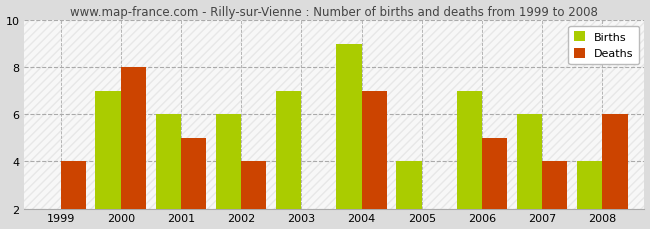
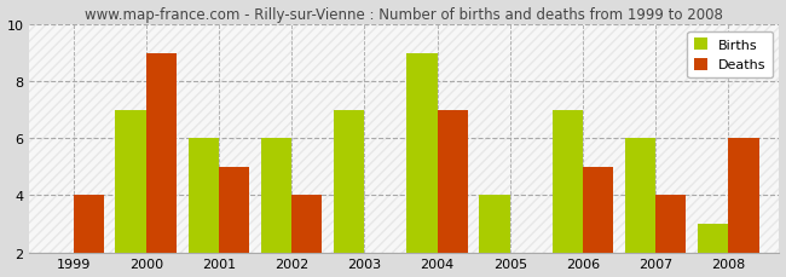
Deaths/2000: 8 -> 9
Births/2008: 4 -> 3
